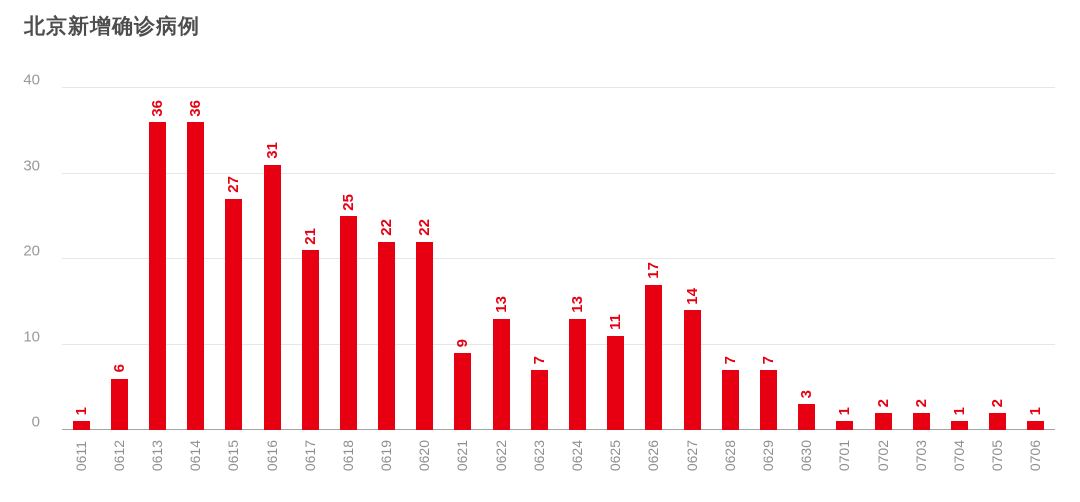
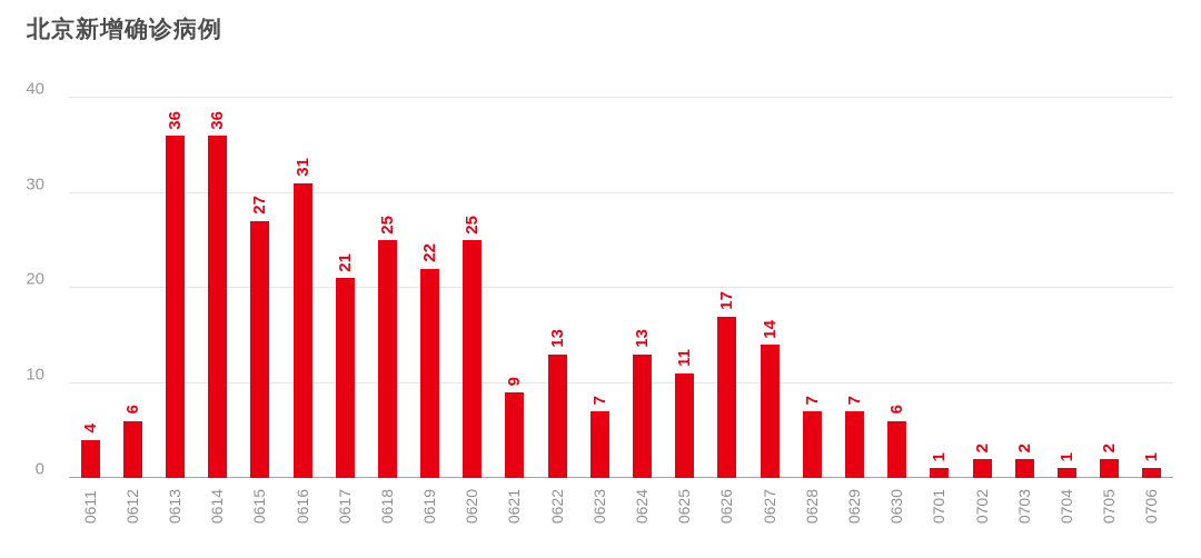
0611: 1 -> 4
0620: 22 -> 25
0630: 3 -> 6
